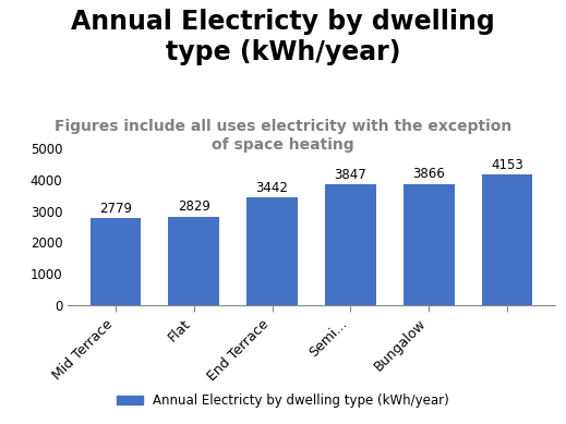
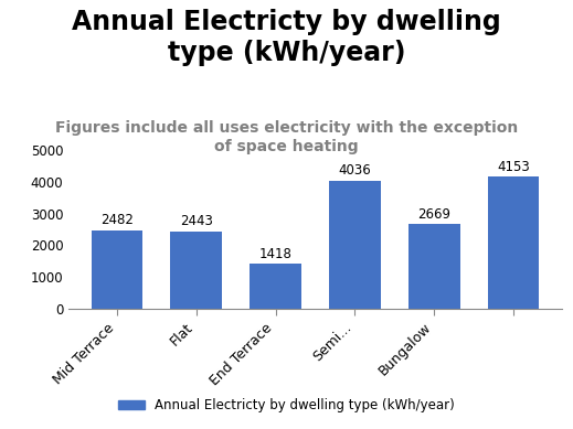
Mid Terrace: 2779 -> 2482
Flat: 2829 -> 2443
End Terrace: 3442 -> 1418
Semi...: 3847 -> 4036
Bungalow: 3866 -> 2669
